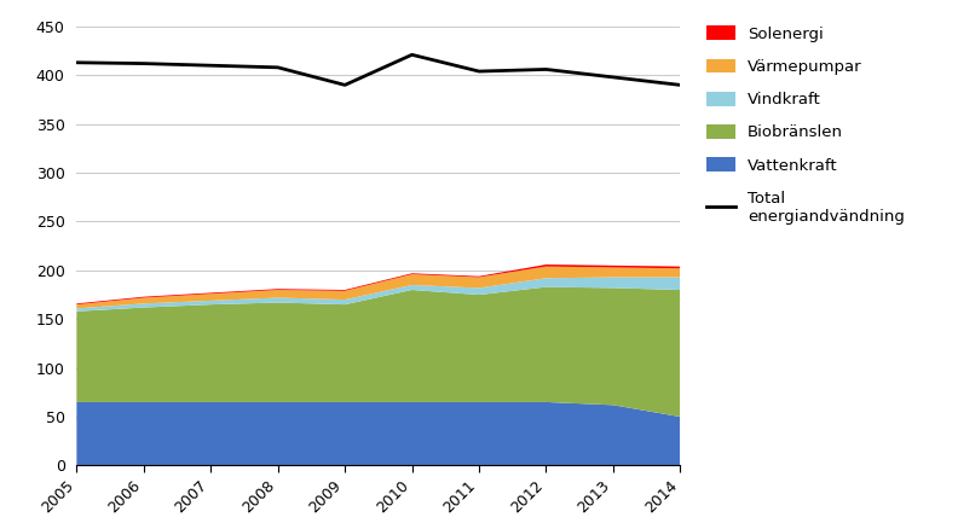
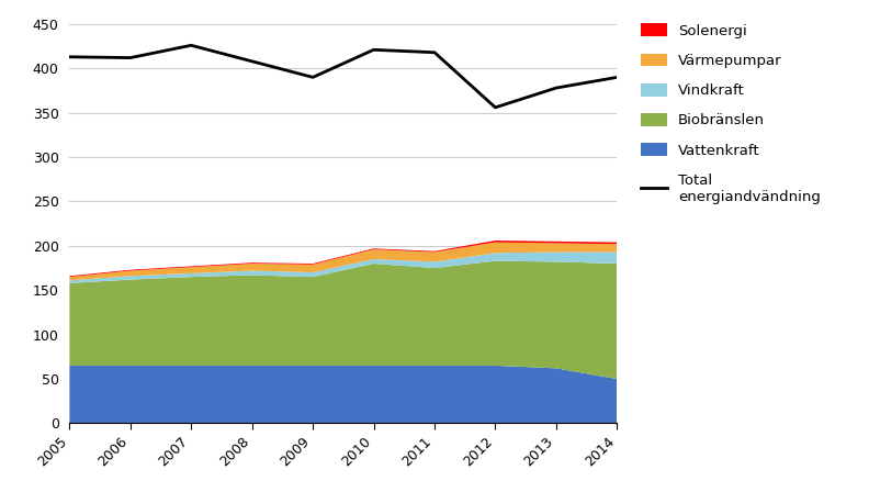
Total energiandvändning/2007: 410 -> 426
Total energiandvändning/2011: 404 -> 418
Total energiandvändning/2012: 406 -> 356
Total energiandvändning/2013: 398 -> 378
